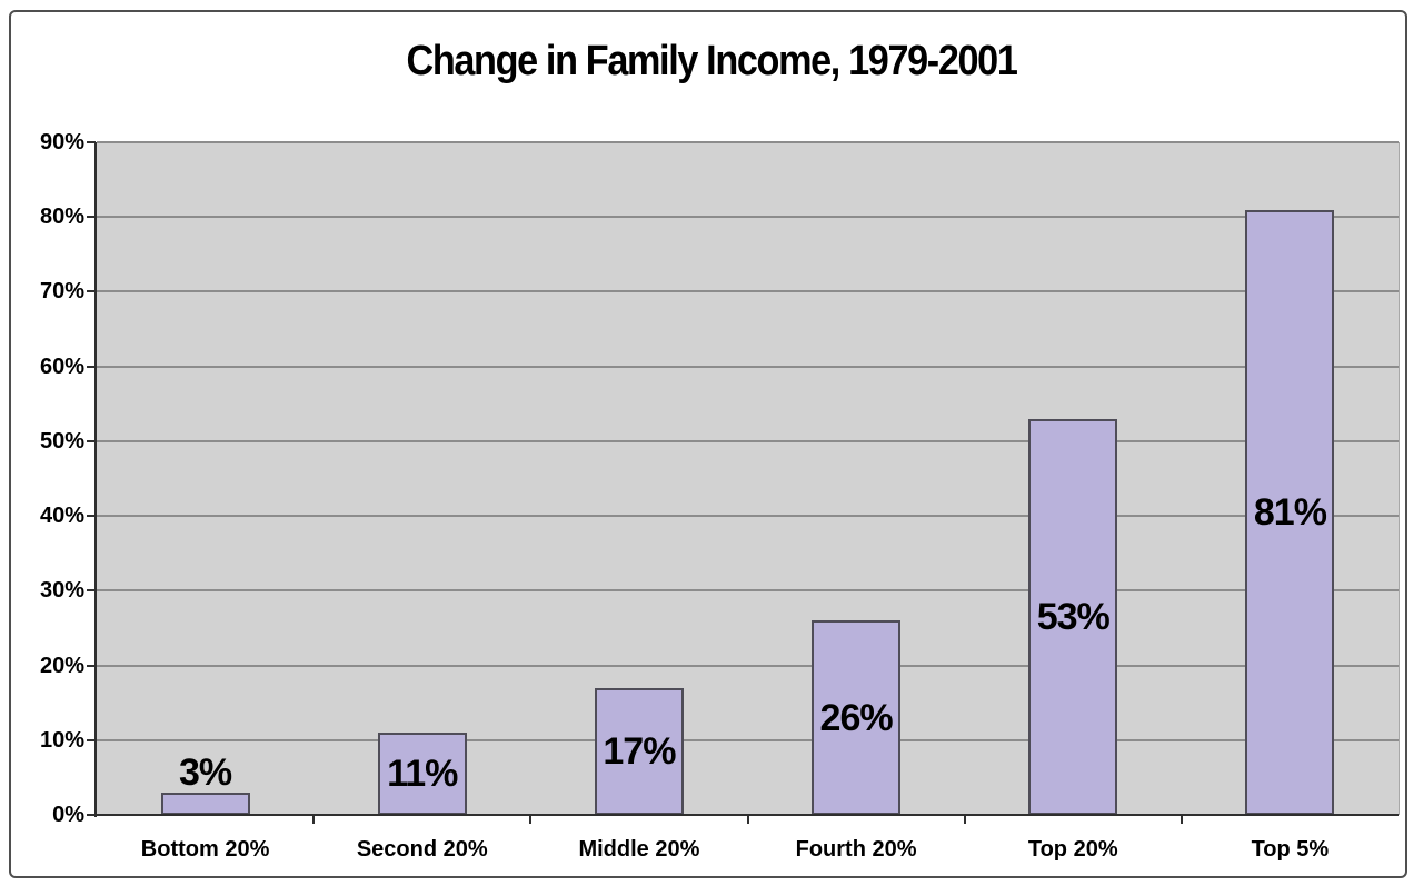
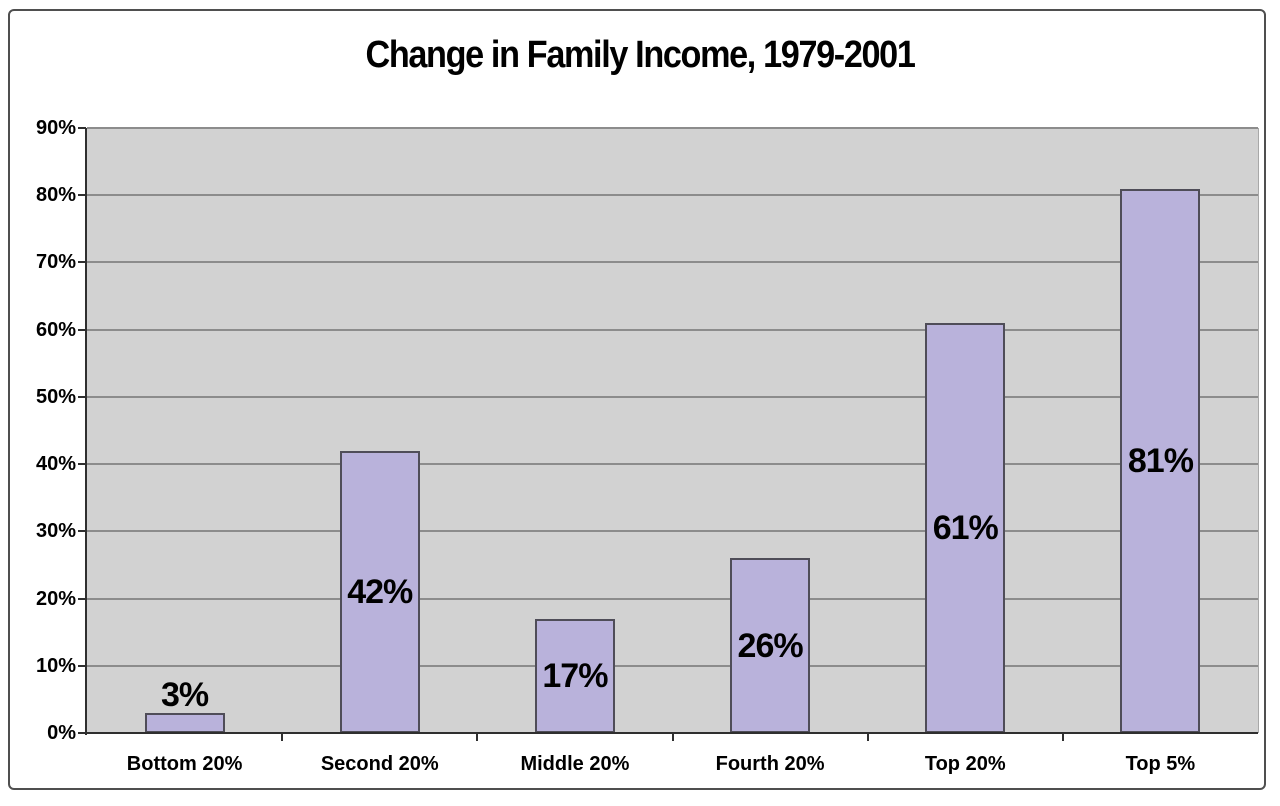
Second 20%: 11% -> 42%
Top 20%: 53% -> 61%
